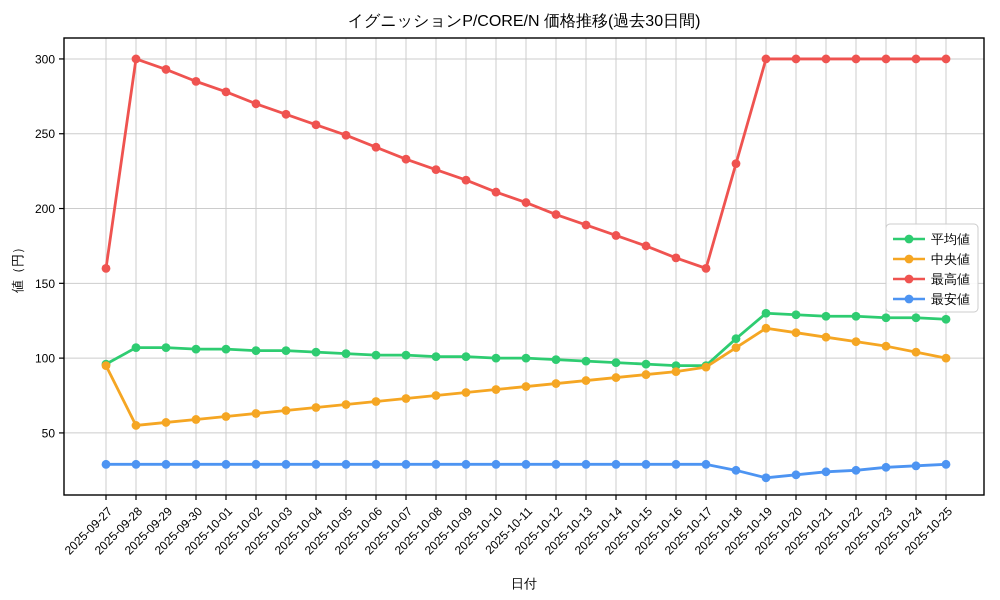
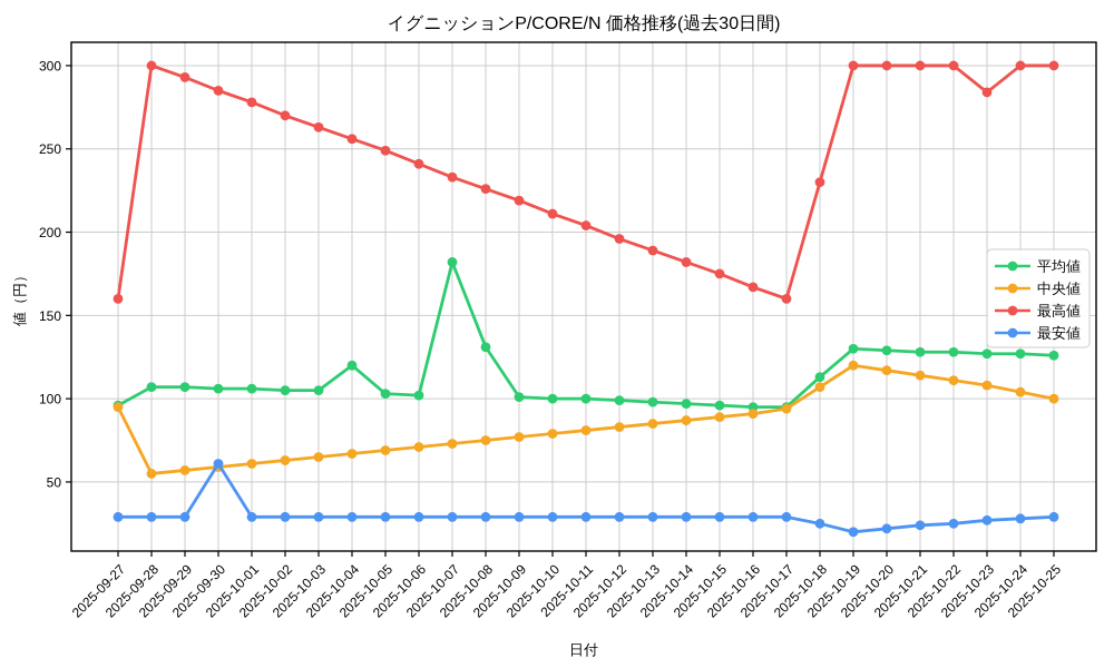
最安値/2025-09-30: 29 -> 61
平均値/2025-10-04: 104 -> 120
平均値/2025-10-07: 102 -> 182
平均値/2025-10-08: 101 -> 131
最高値/2025-10-23: 300 -> 284
